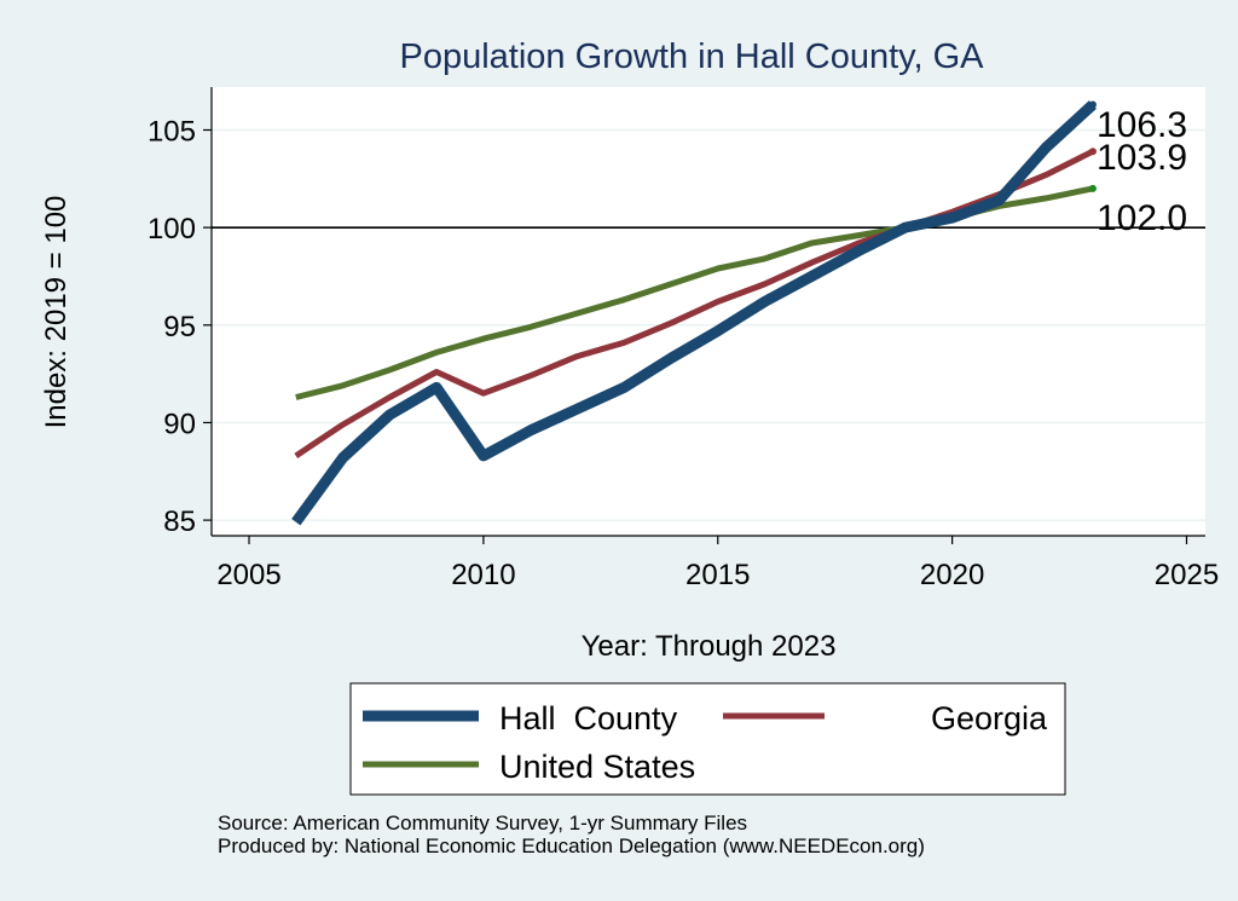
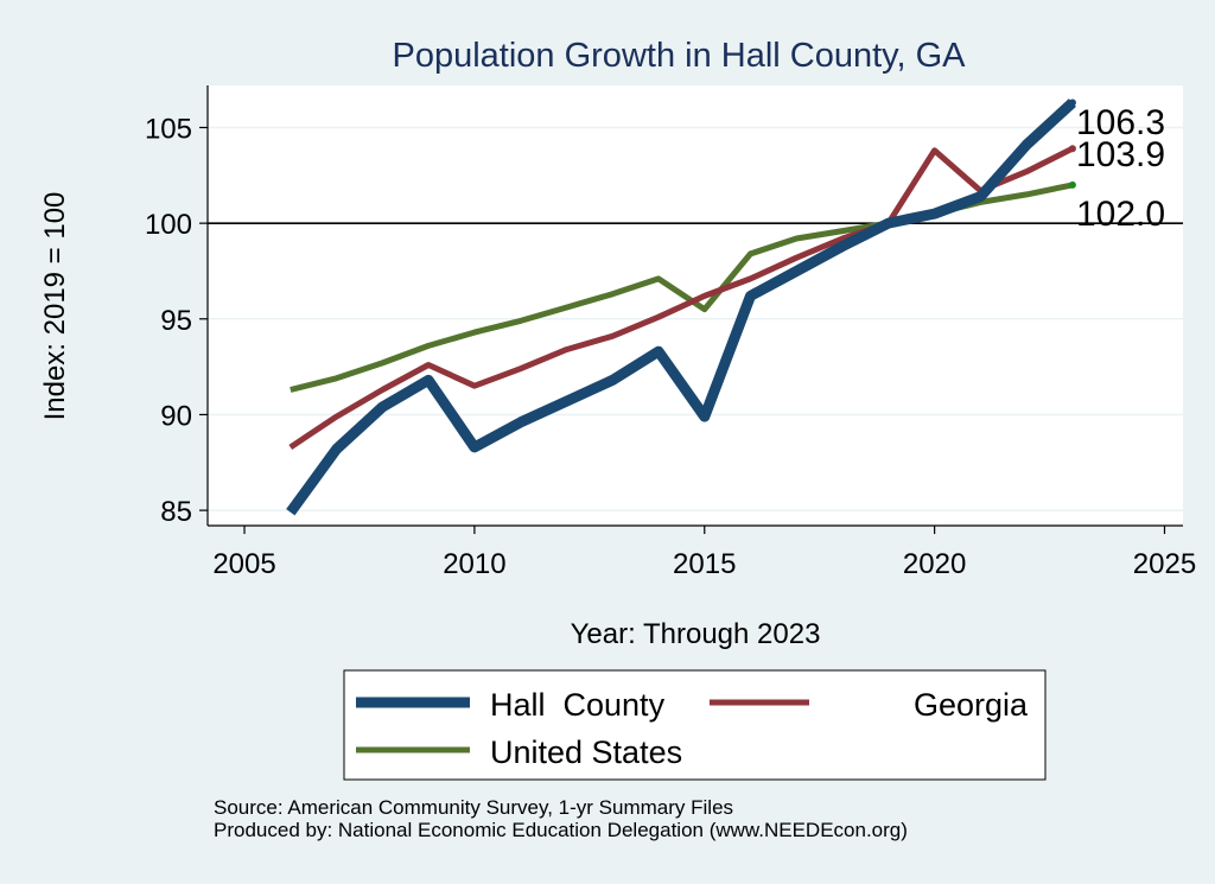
Hall County/2015: 94.7 -> 89.9
United States/2015: 97.9 -> 95.5
Georgia/2020: 100.8 -> 103.8
